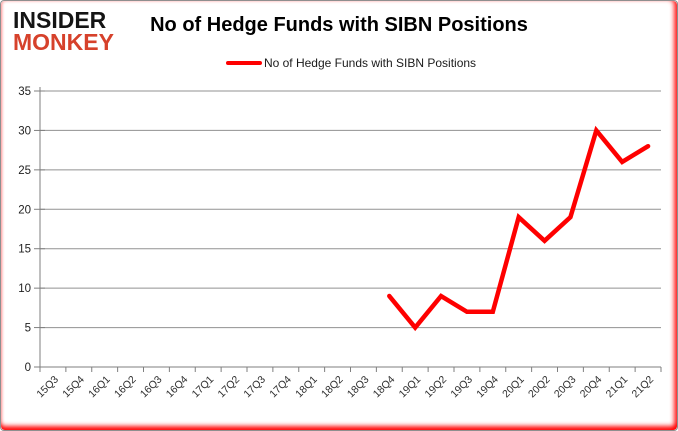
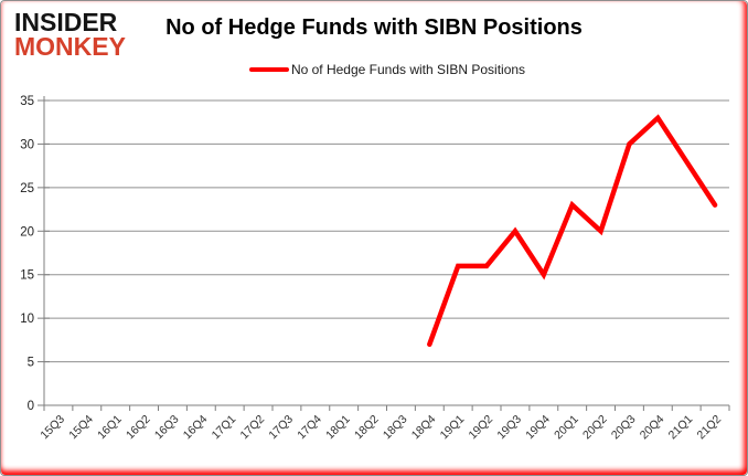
18Q4: 9 -> 7
19Q1: 5 -> 16
19Q2: 9 -> 16
19Q3: 7 -> 20
19Q4: 7 -> 15
20Q1: 19 -> 23
20Q2: 16 -> 20
20Q3: 19 -> 30
20Q4: 30 -> 33
21Q1: 26 -> 28
21Q2: 28 -> 23
